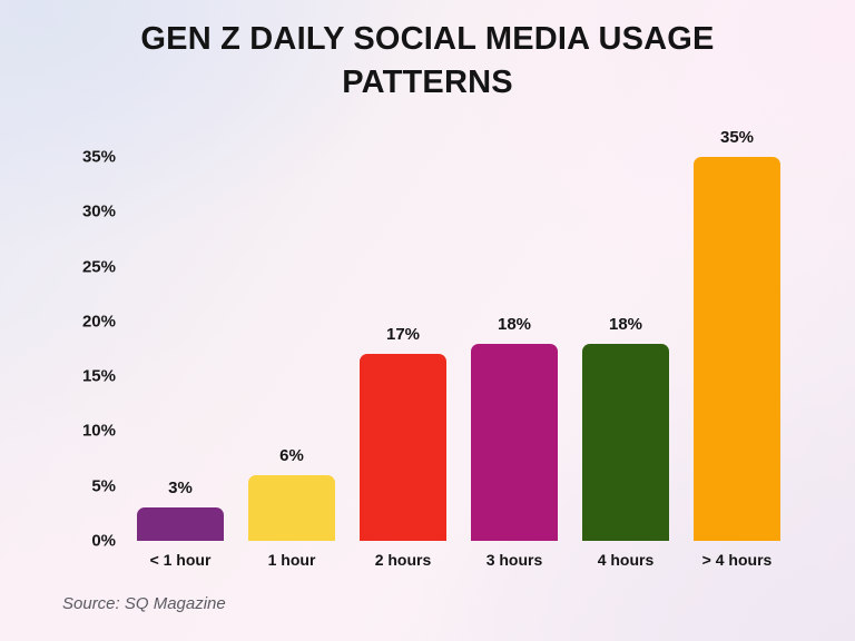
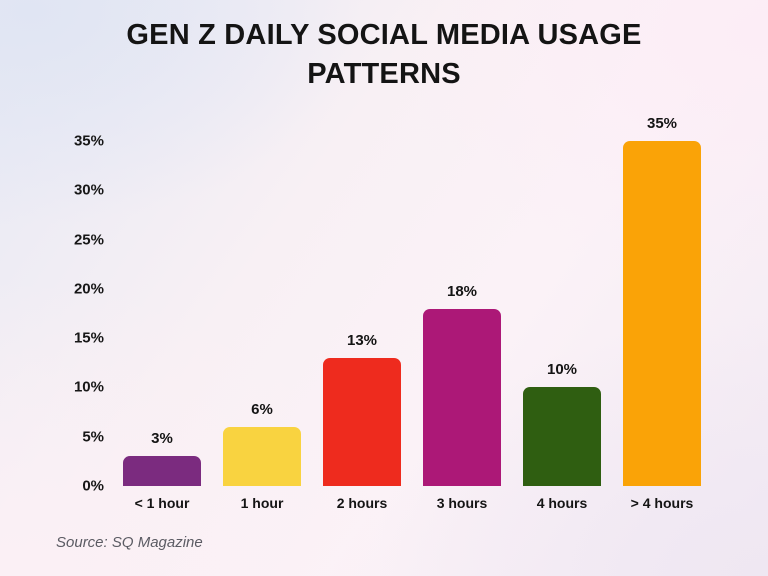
2 hours: 17% -> 13%
4 hours: 18% -> 10%
